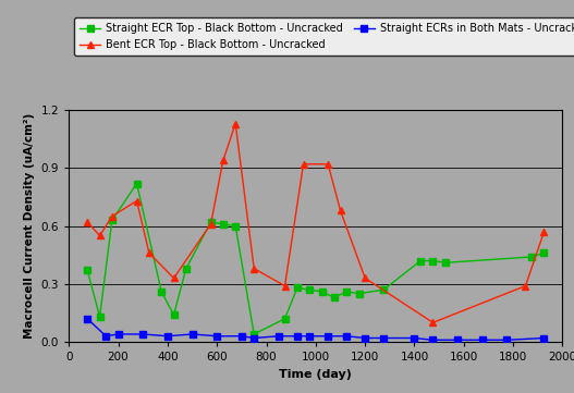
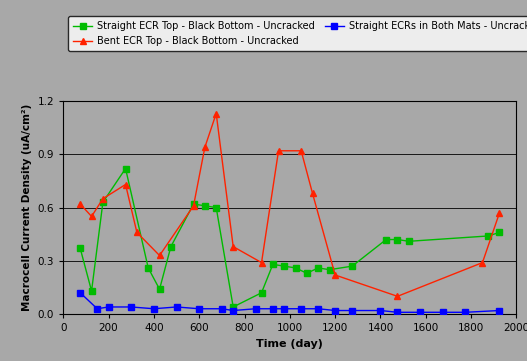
Bent ECR Top - Black Bottom - Uncracked/1200: 0.33 -> 0.22
